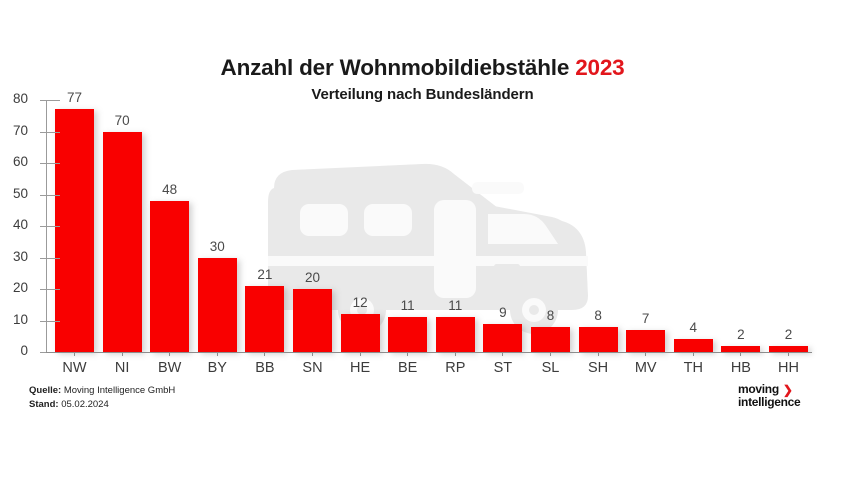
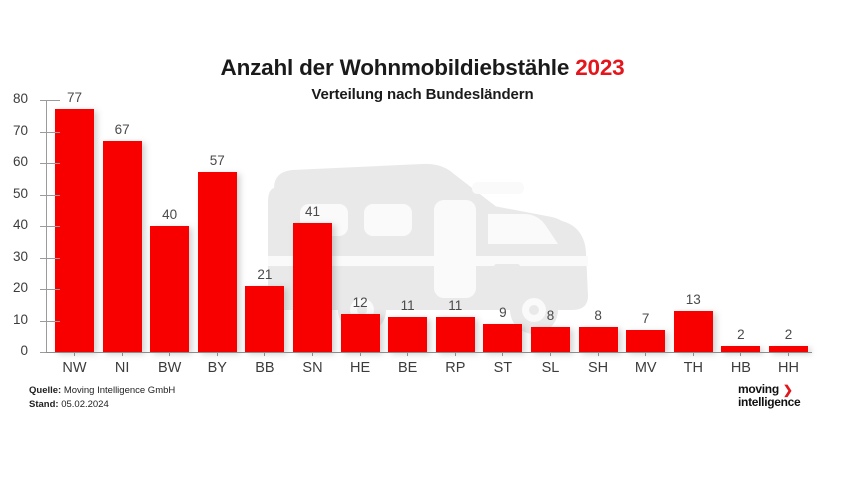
NI: 70 -> 67
BW: 48 -> 40
BY: 30 -> 57
SN: 20 -> 41
TH: 4 -> 13
